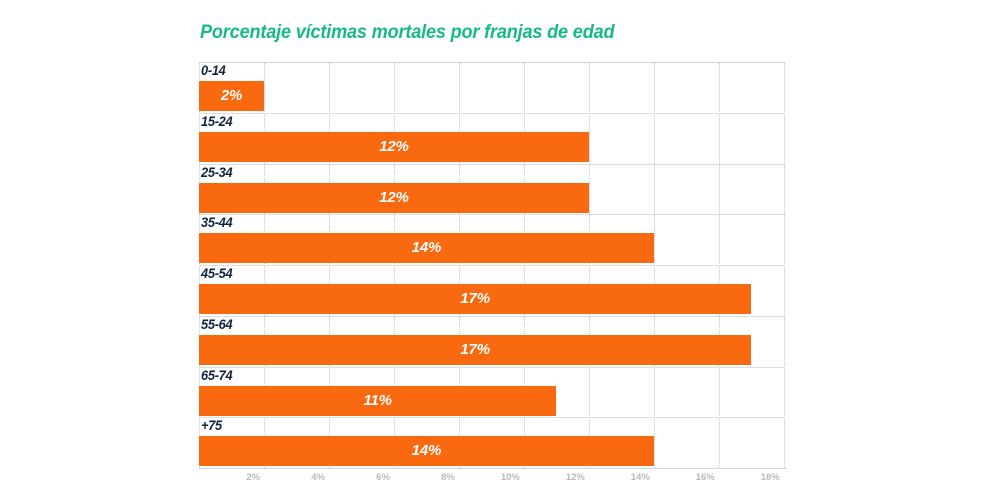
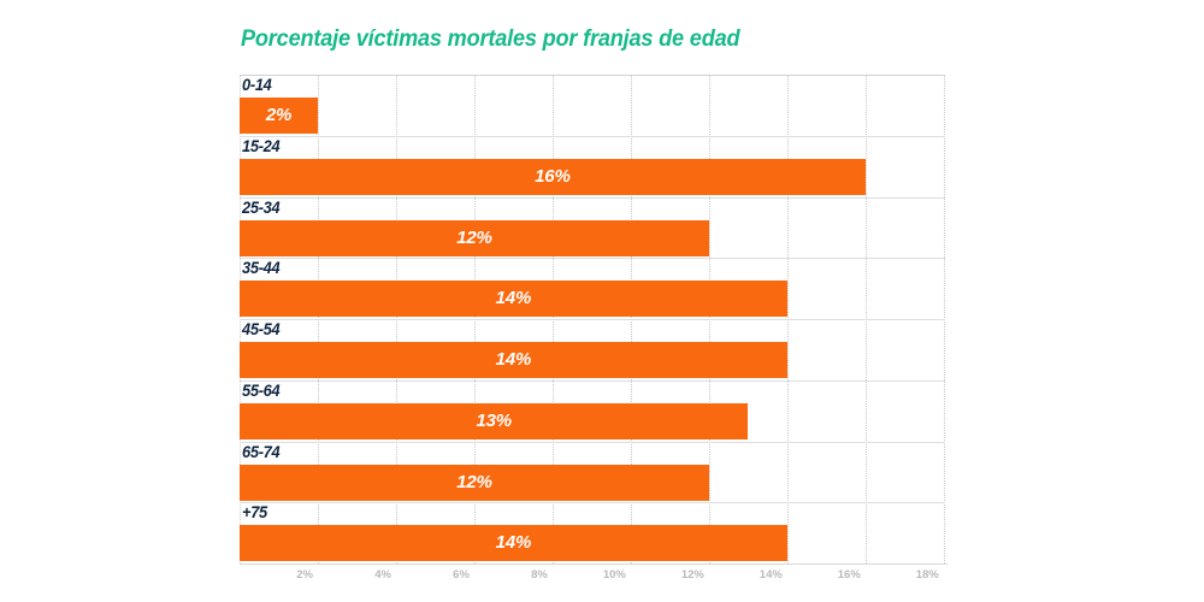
15-24: 12% -> 16%
45-54: 17% -> 14%
55-64: 17% -> 13%
65-74: 11% -> 12%
